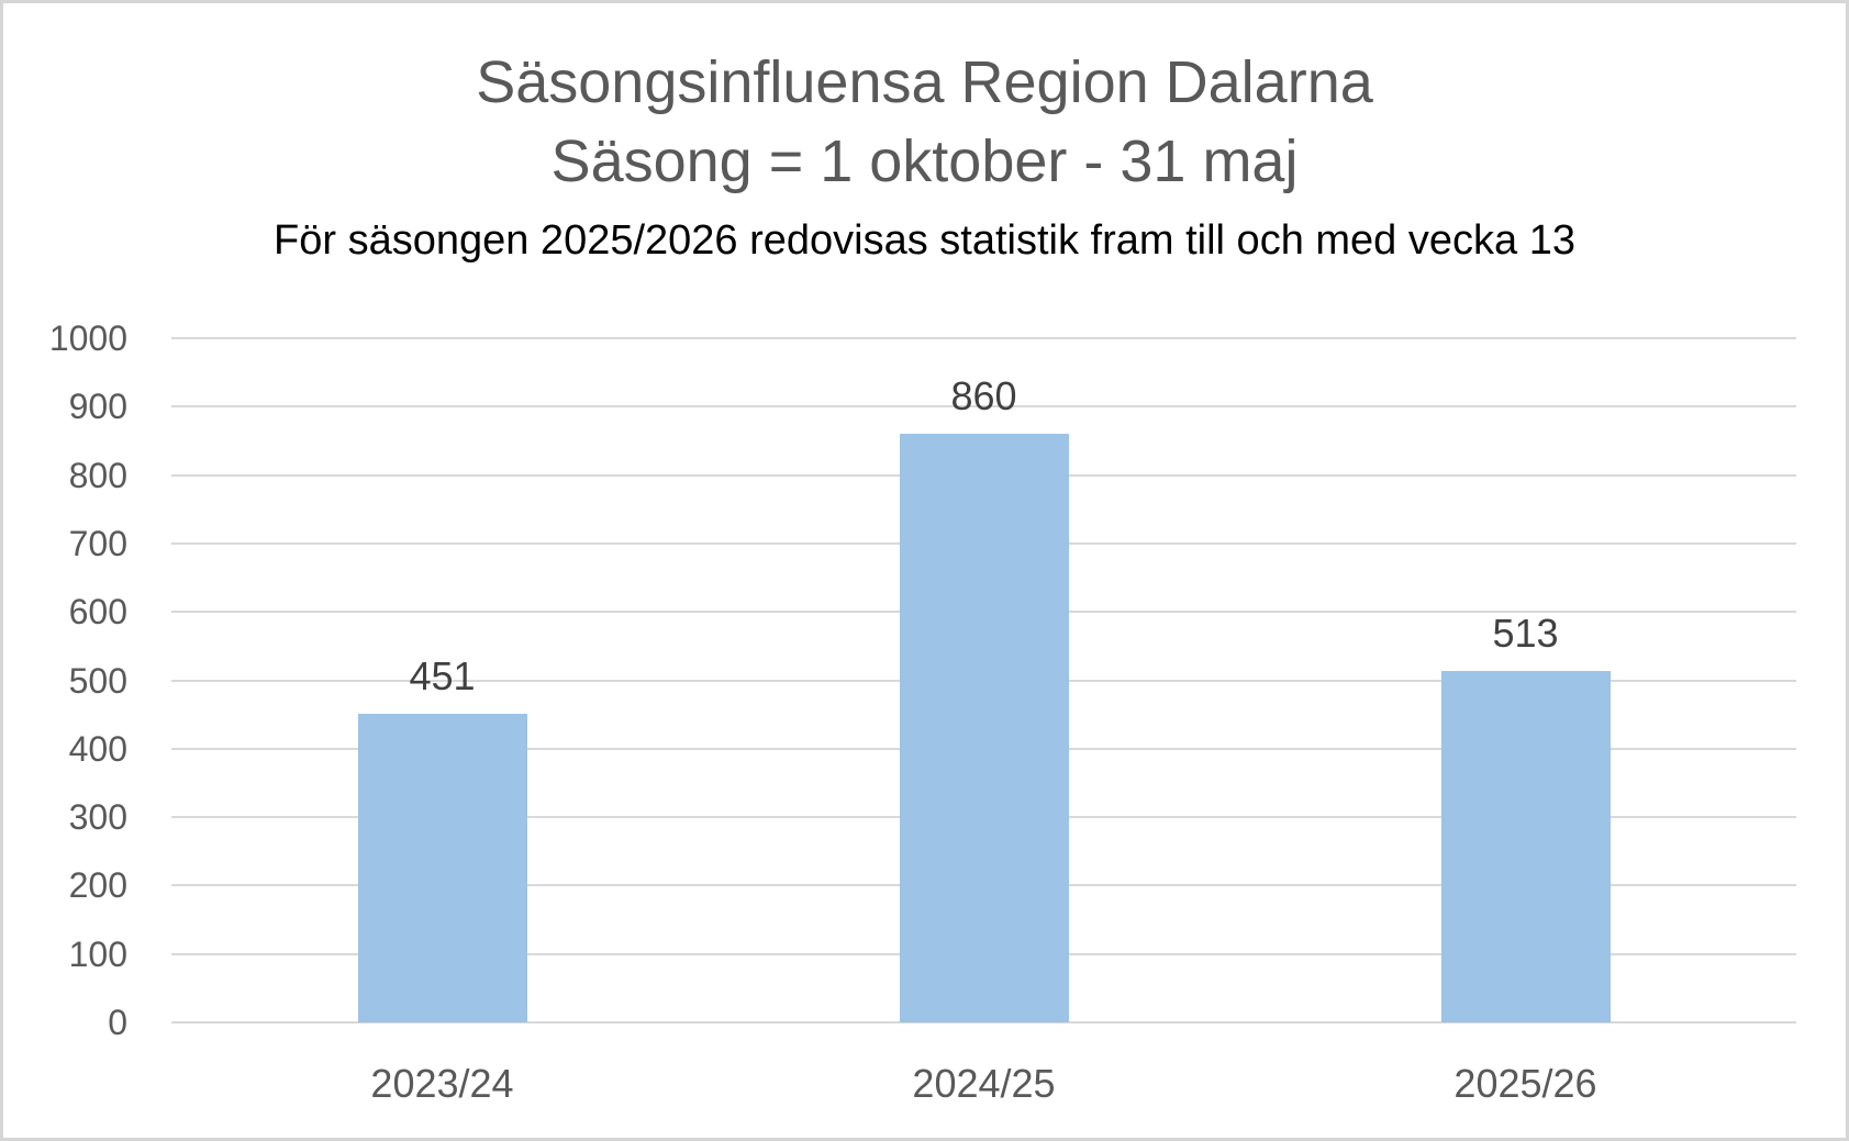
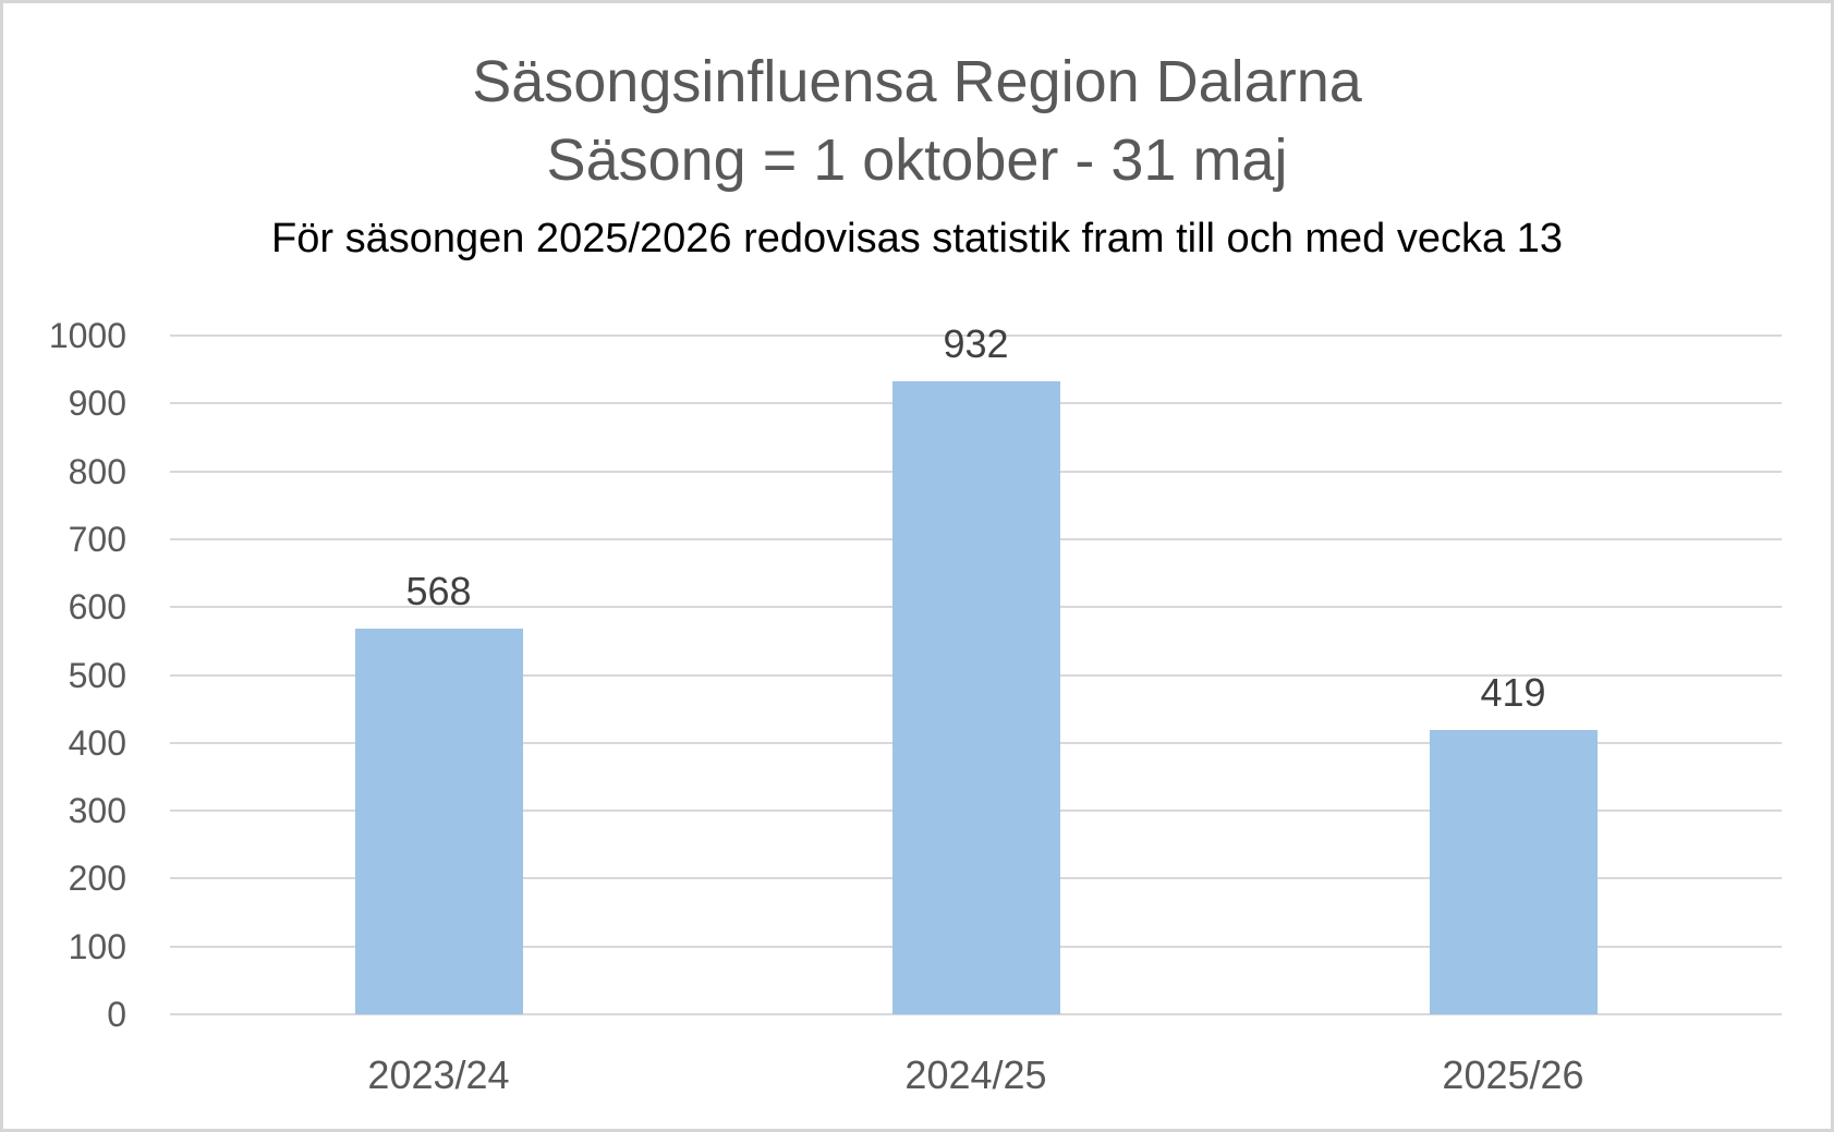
2023/24: 451 -> 568
2024/25: 860 -> 932
2025/26: 513 -> 419
